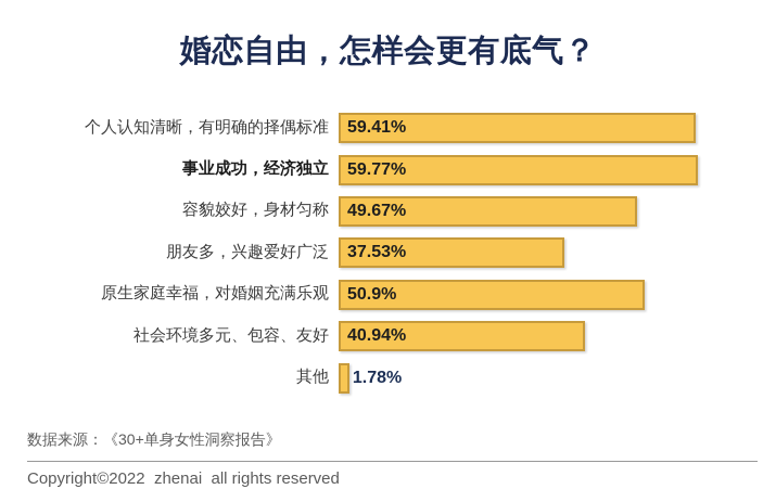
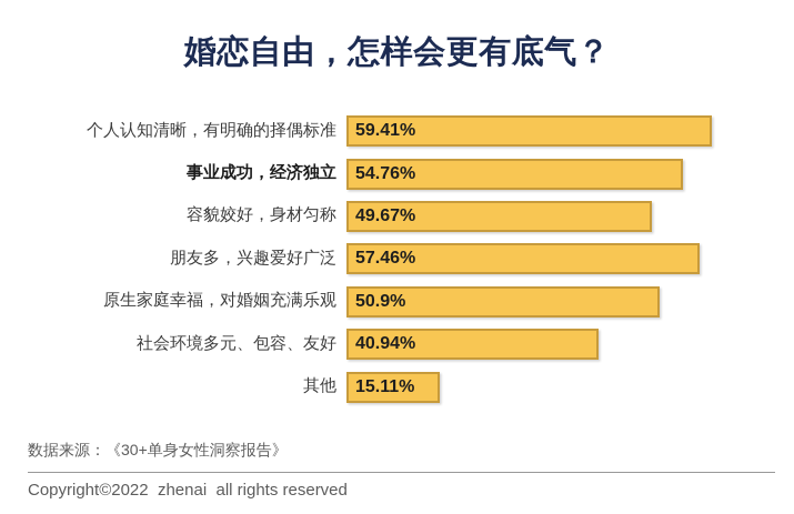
事业成功，经济独立: 59.77% -> 54.76%
朋友多，兴趣爱好广泛: 37.53% -> 57.46%
其他: 1.78% -> 15.11%
